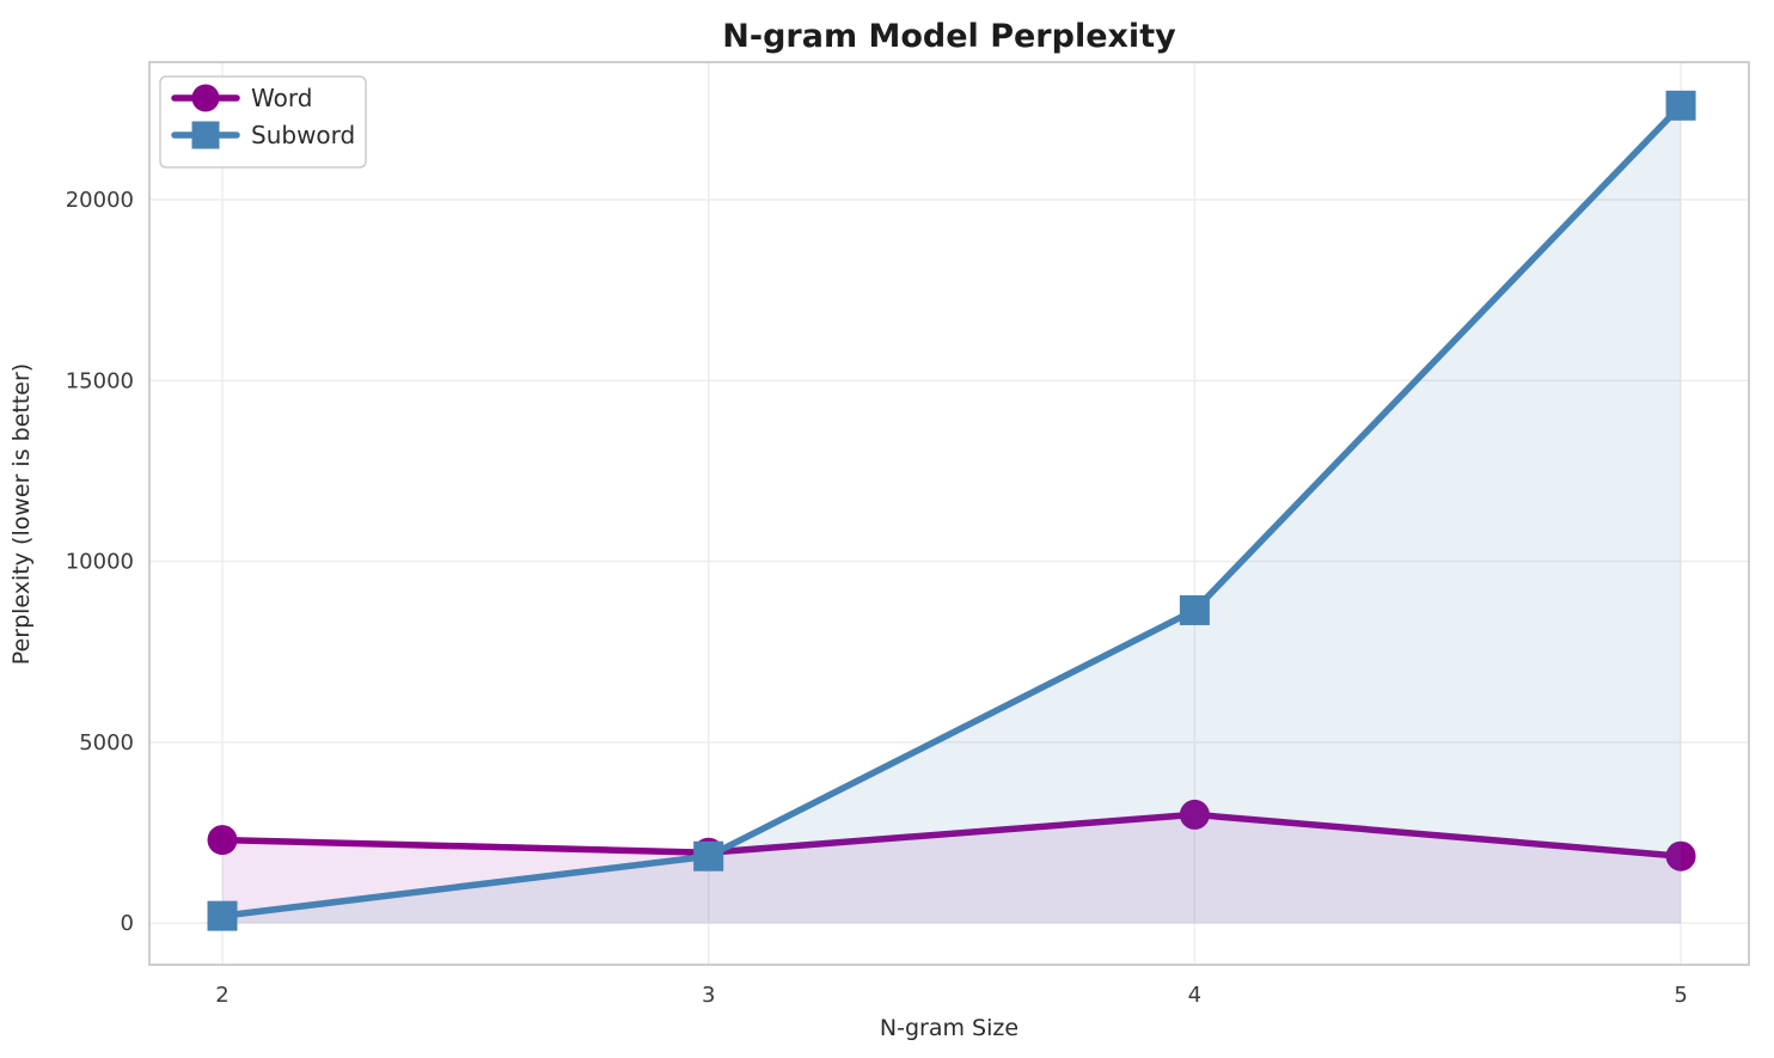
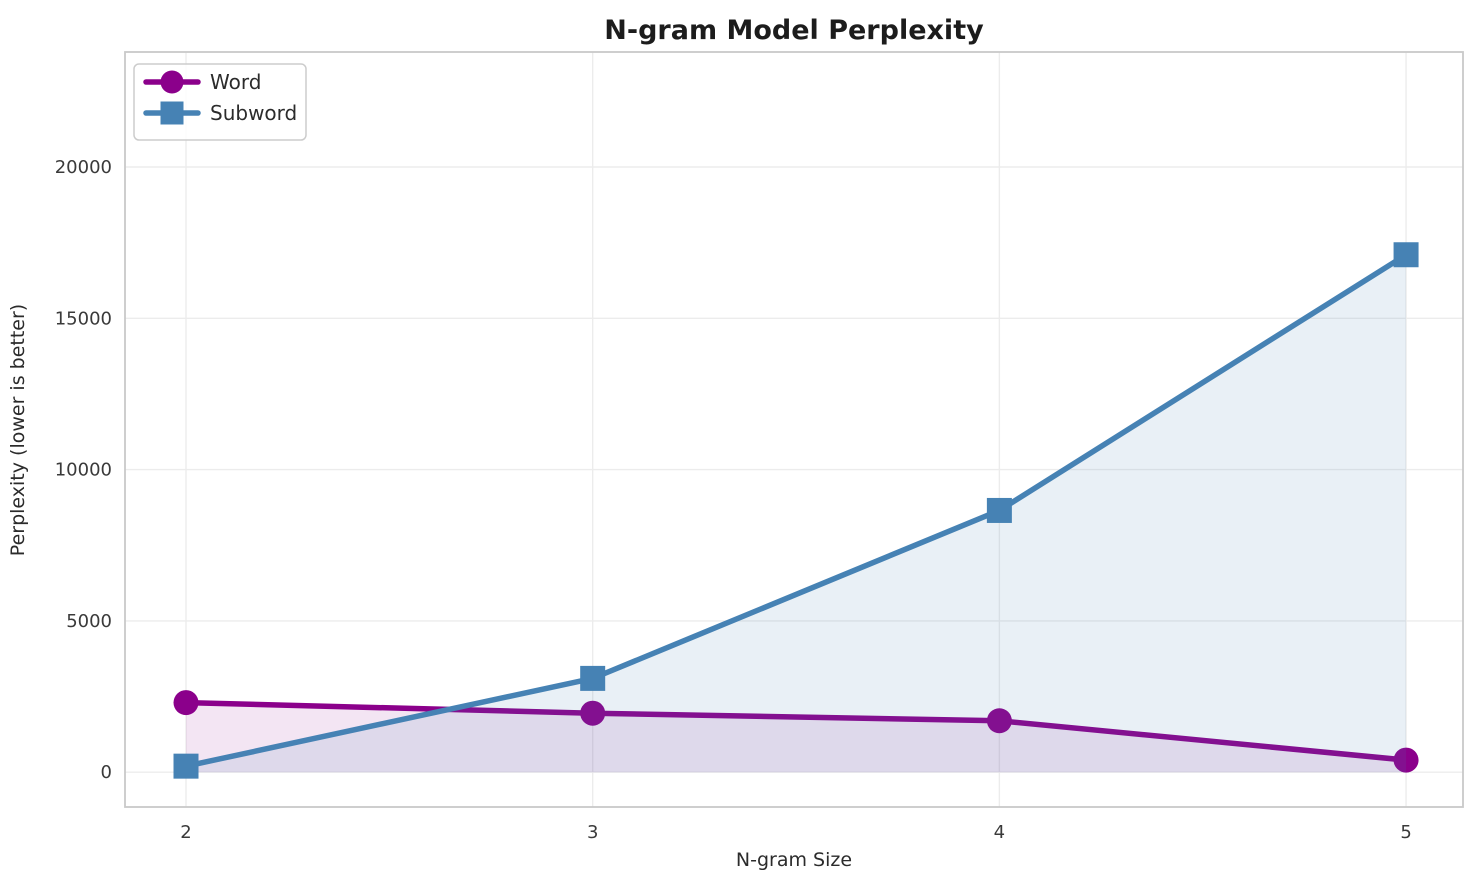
Subword/3: 1800 -> 3100
Word/4: 3000 -> 1700
Word/5: 1800 -> 400
Subword/5: 22600 -> 17100
